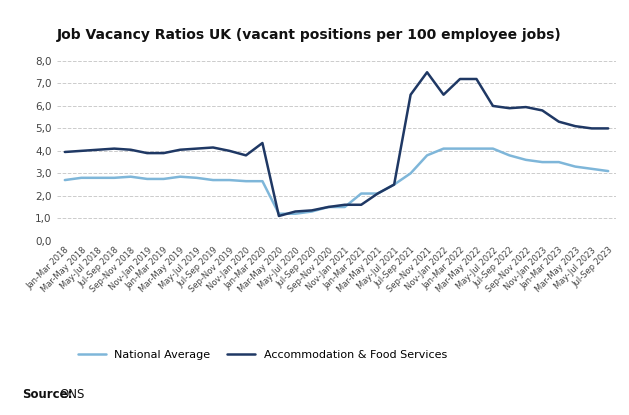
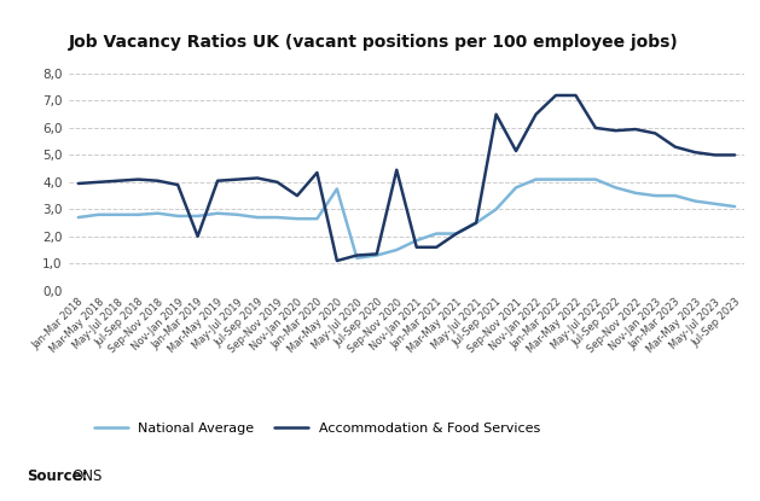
Accommodation & Food Services/Jan-Mar 2019: 3,90 -> 2,00
Accommodation & Food Services/Nov-Jan 2020: 3,80 -> 3,50
National Average/Mar-May 2020: 1,20 -> 3,75
Accommodation & Food Services/Sep-Nov 2020: 1,50 -> 4,45
National Average/Nov-Jan 2021: 1,50 -> 1,85
Accommodation & Food Services/Sep-Nov 2021: 7,50 -> 5,15
